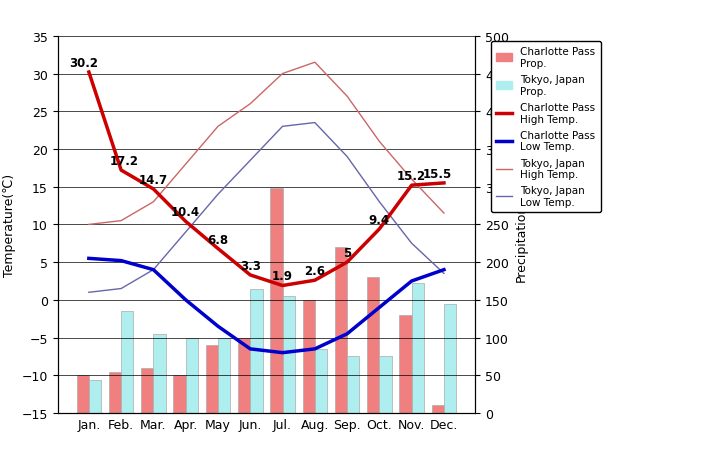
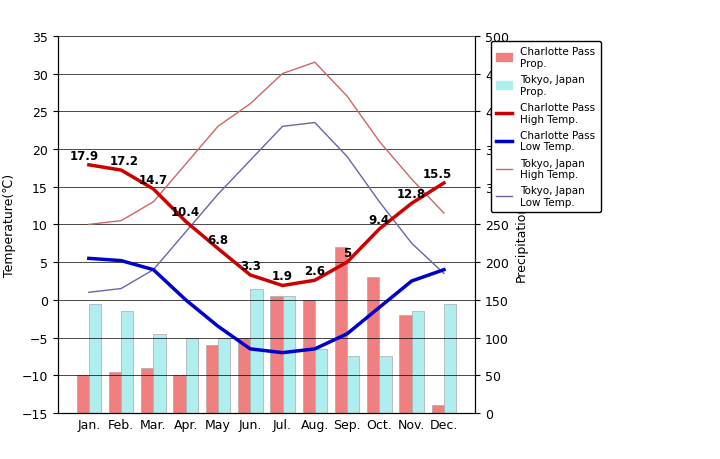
Charlotte Pass High Temp./Jan.: 30.2 -> 17.9
Tokyo, Japan Prop./Jan.: 44 -> 145
Charlotte Pass Prop./Jul.: 298 -> 155
Charlotte Pass High Temp./Nov.: 15.2 -> 12.8
Tokyo, Japan Prop./Nov.: 172 -> 135
